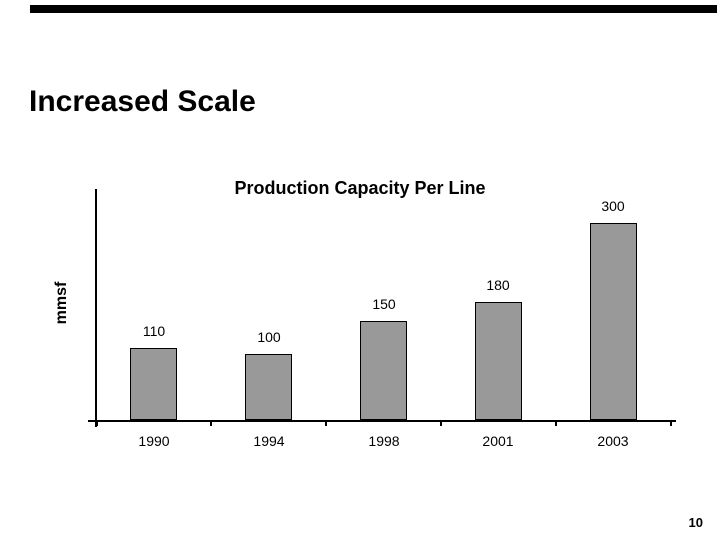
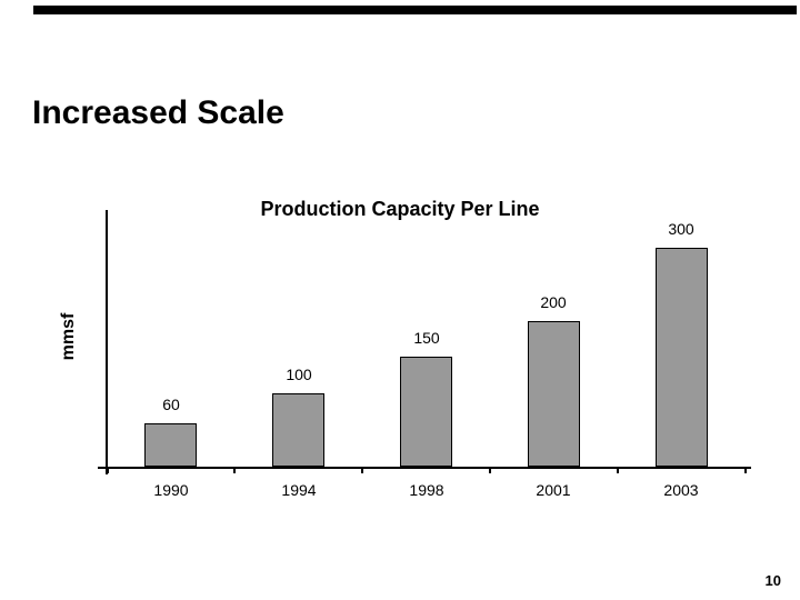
1990: 110 -> 60
2001: 180 -> 200
